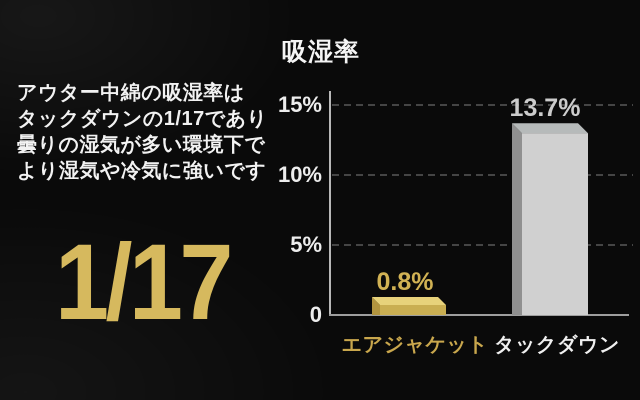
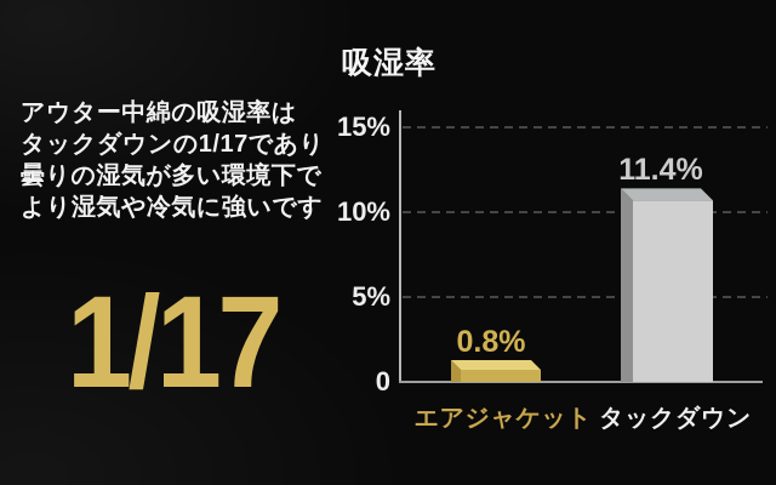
タックダウン: 13.7% -> 11.4%
